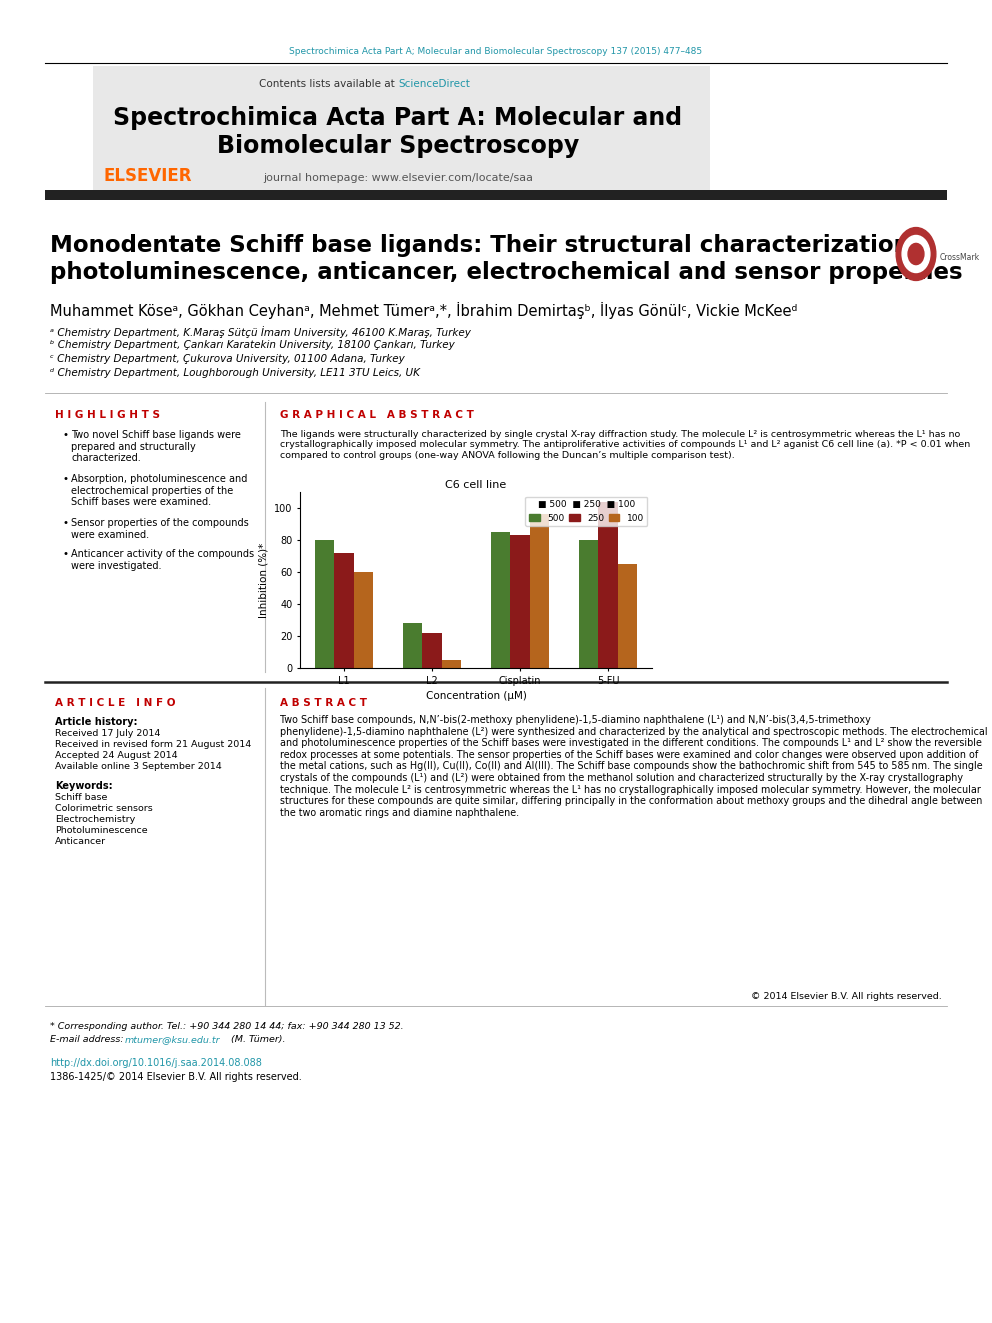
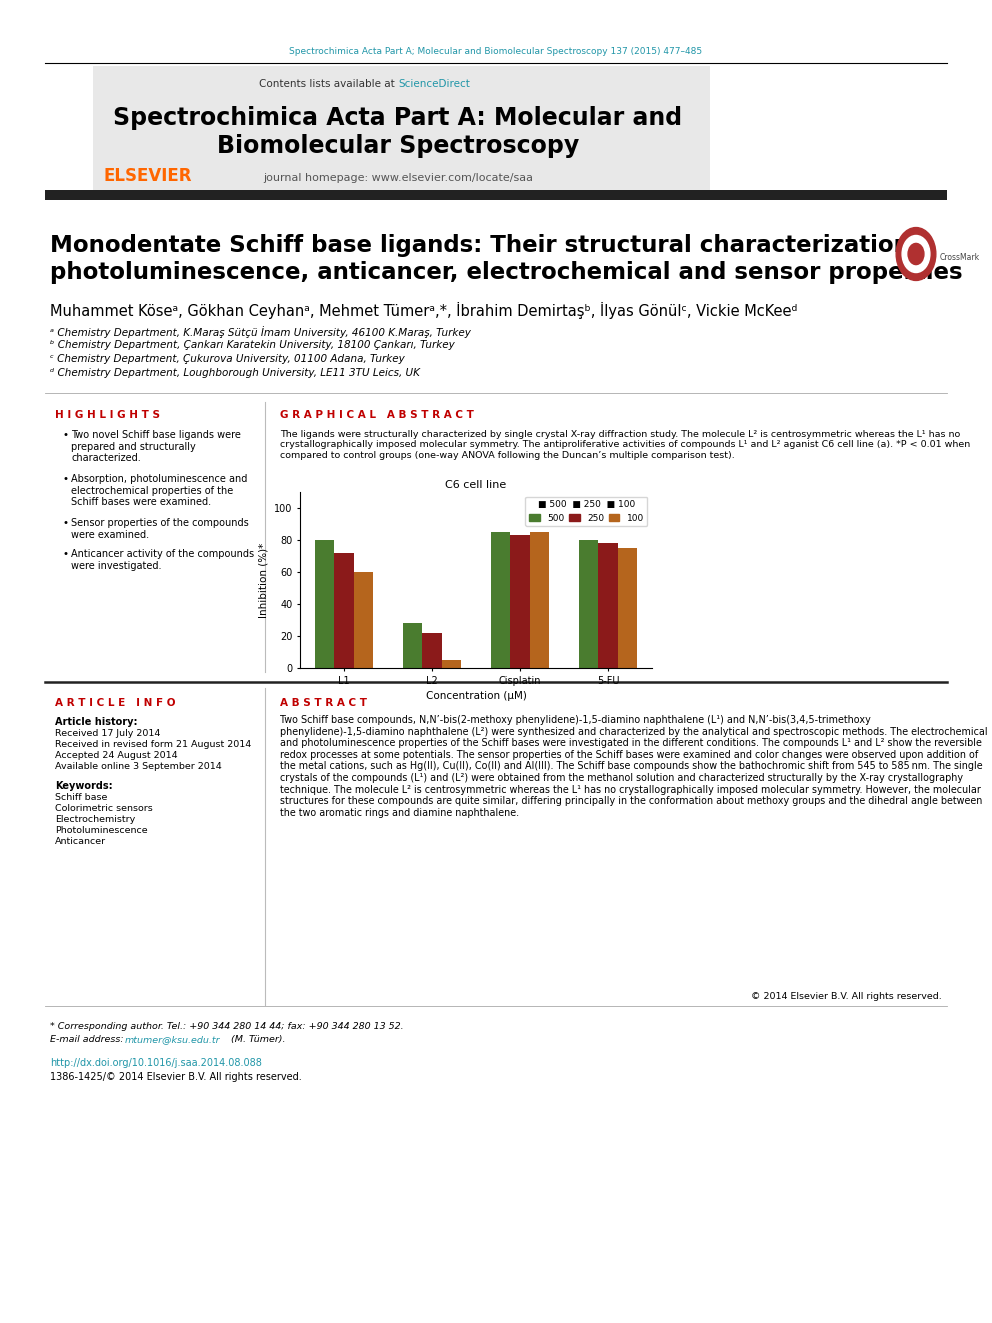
100/Cisplatin: 96 -> 85
250/5-FU: 104 -> 78
100/5-FU: 65 -> 75
